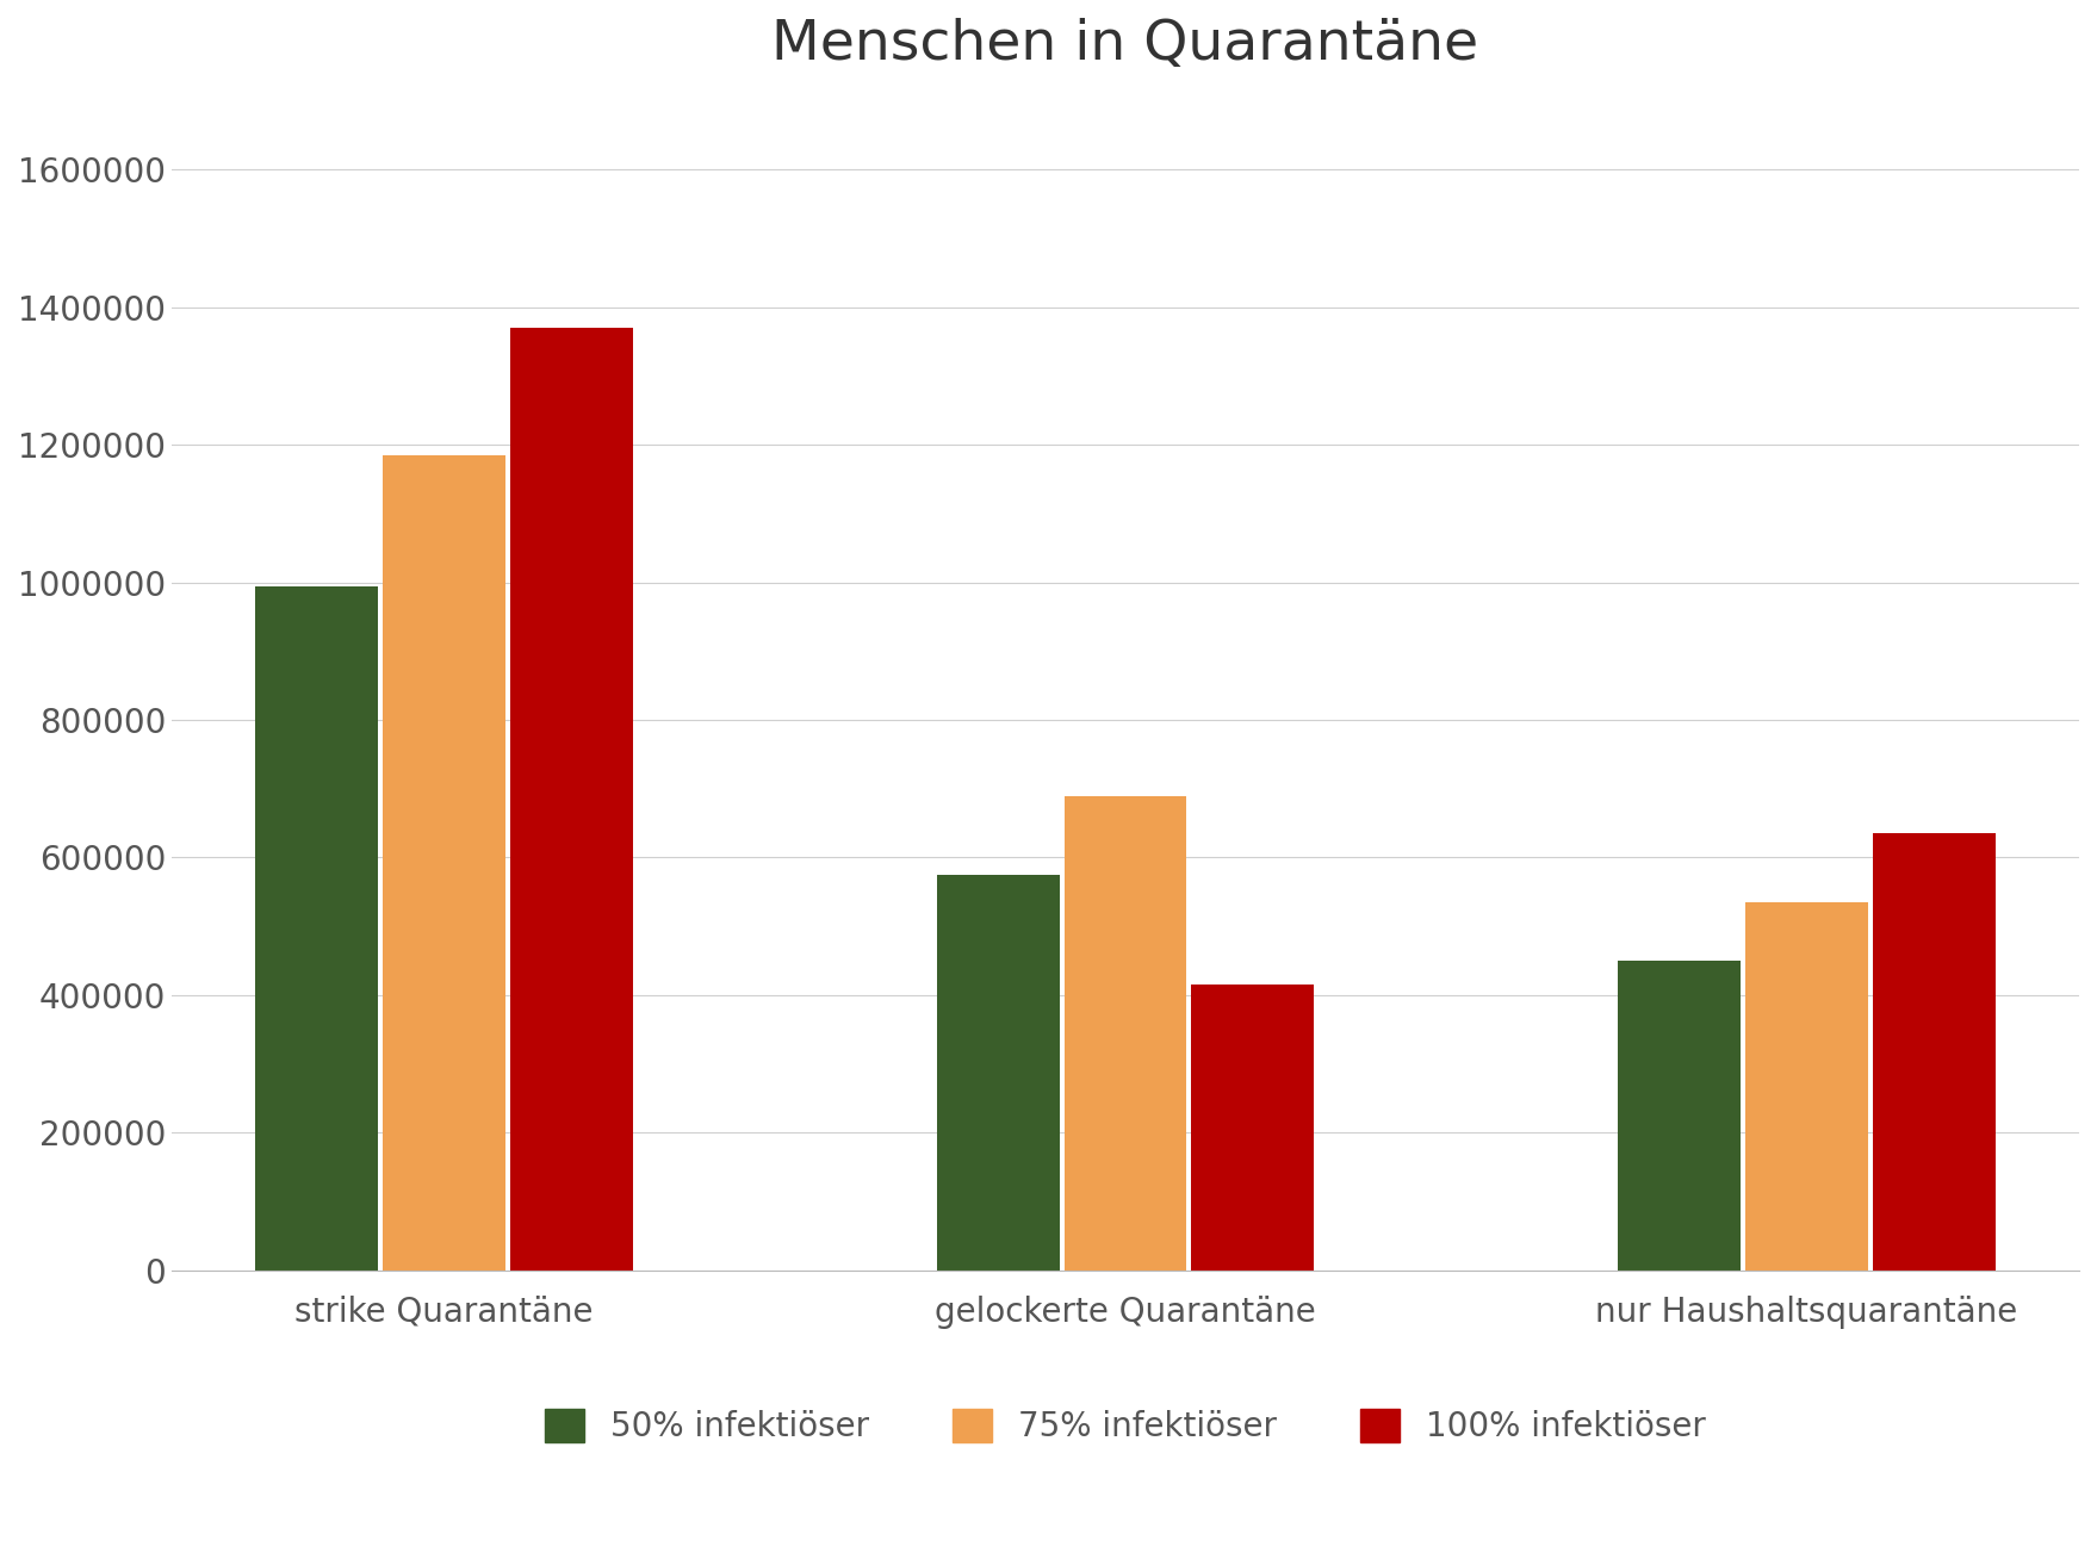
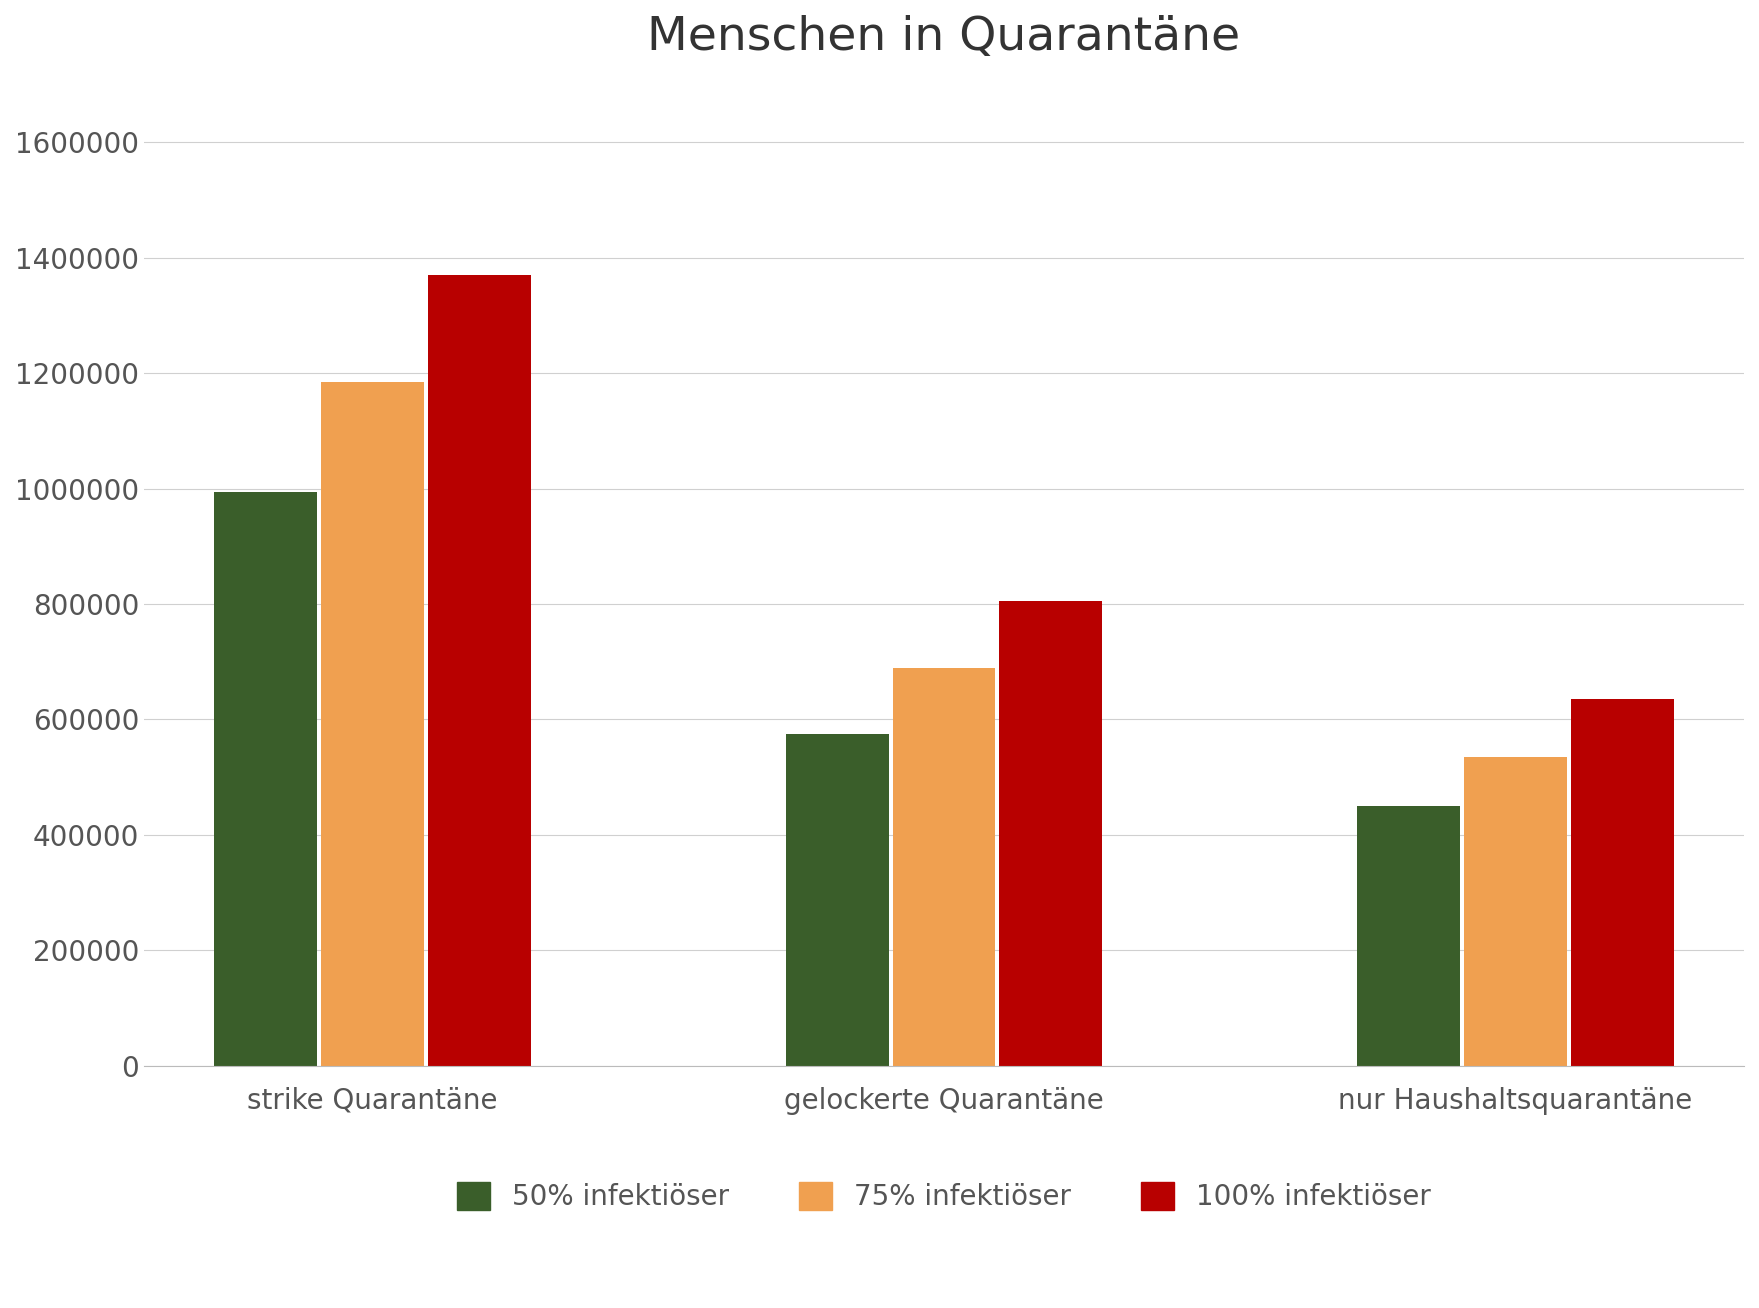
100% infektiöser/gelockerte Quarantäne: 416000 -> 805000
